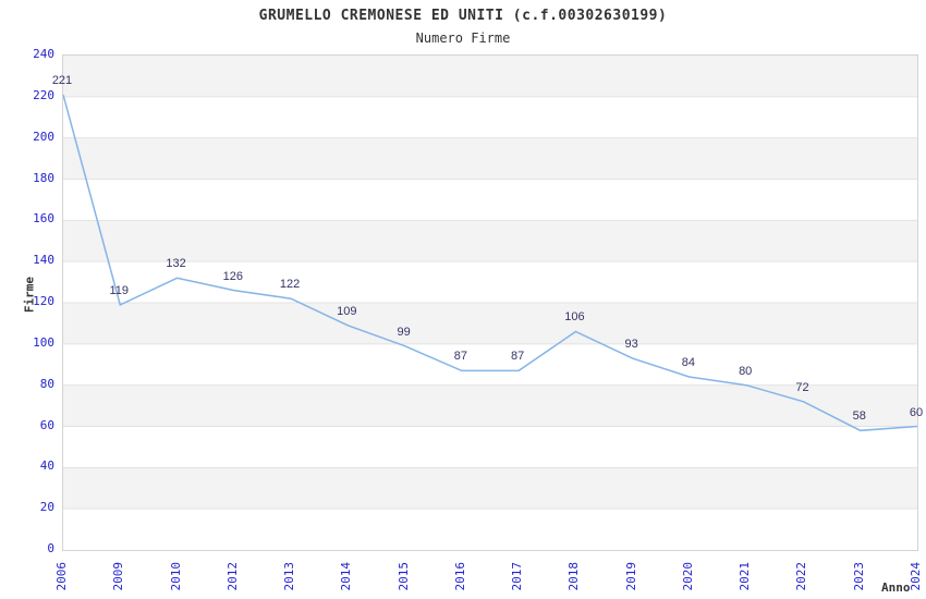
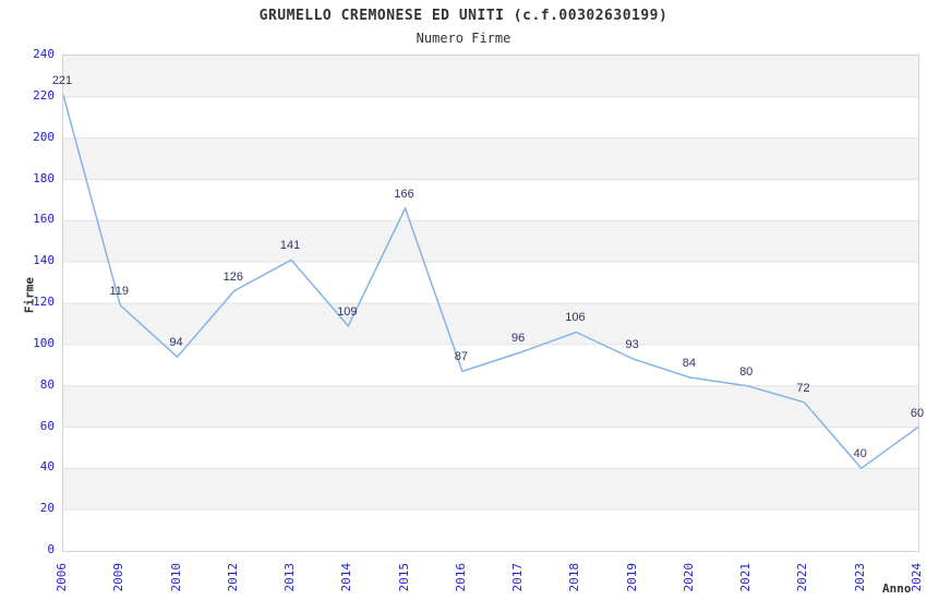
2010: 132 -> 94
2013: 122 -> 141
2015: 99 -> 166
2017: 87 -> 96
2023: 58 -> 40
